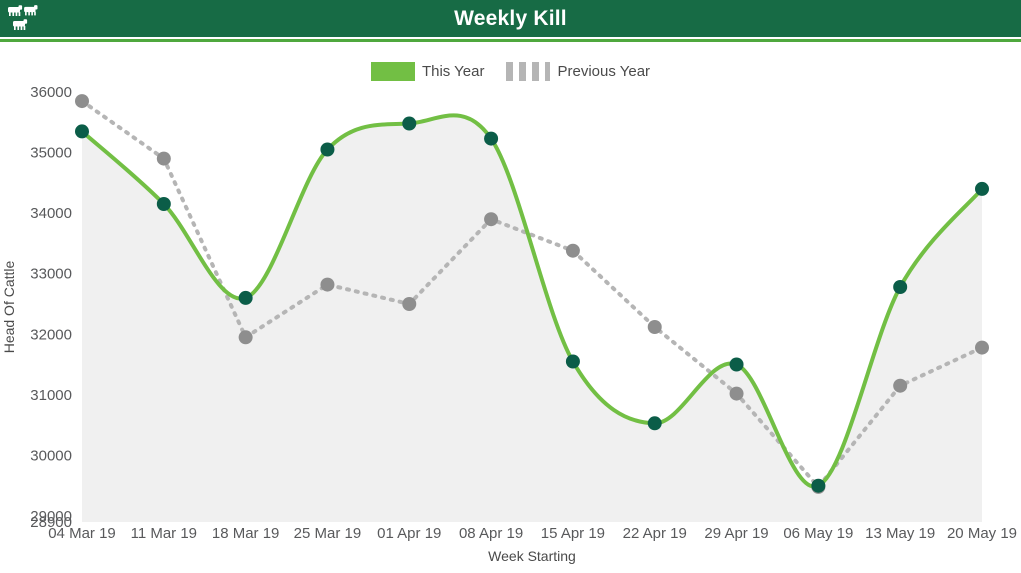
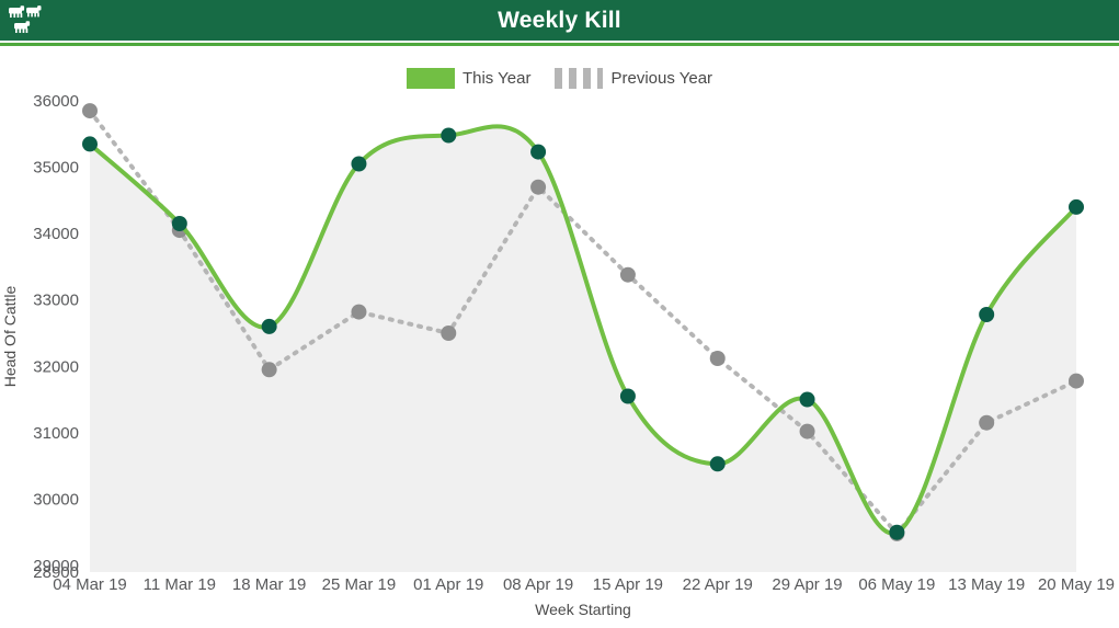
Previous Year/11 Mar 19: 34900 -> 34000
Previous Year/08 Apr 19: 33900 -> 34700
